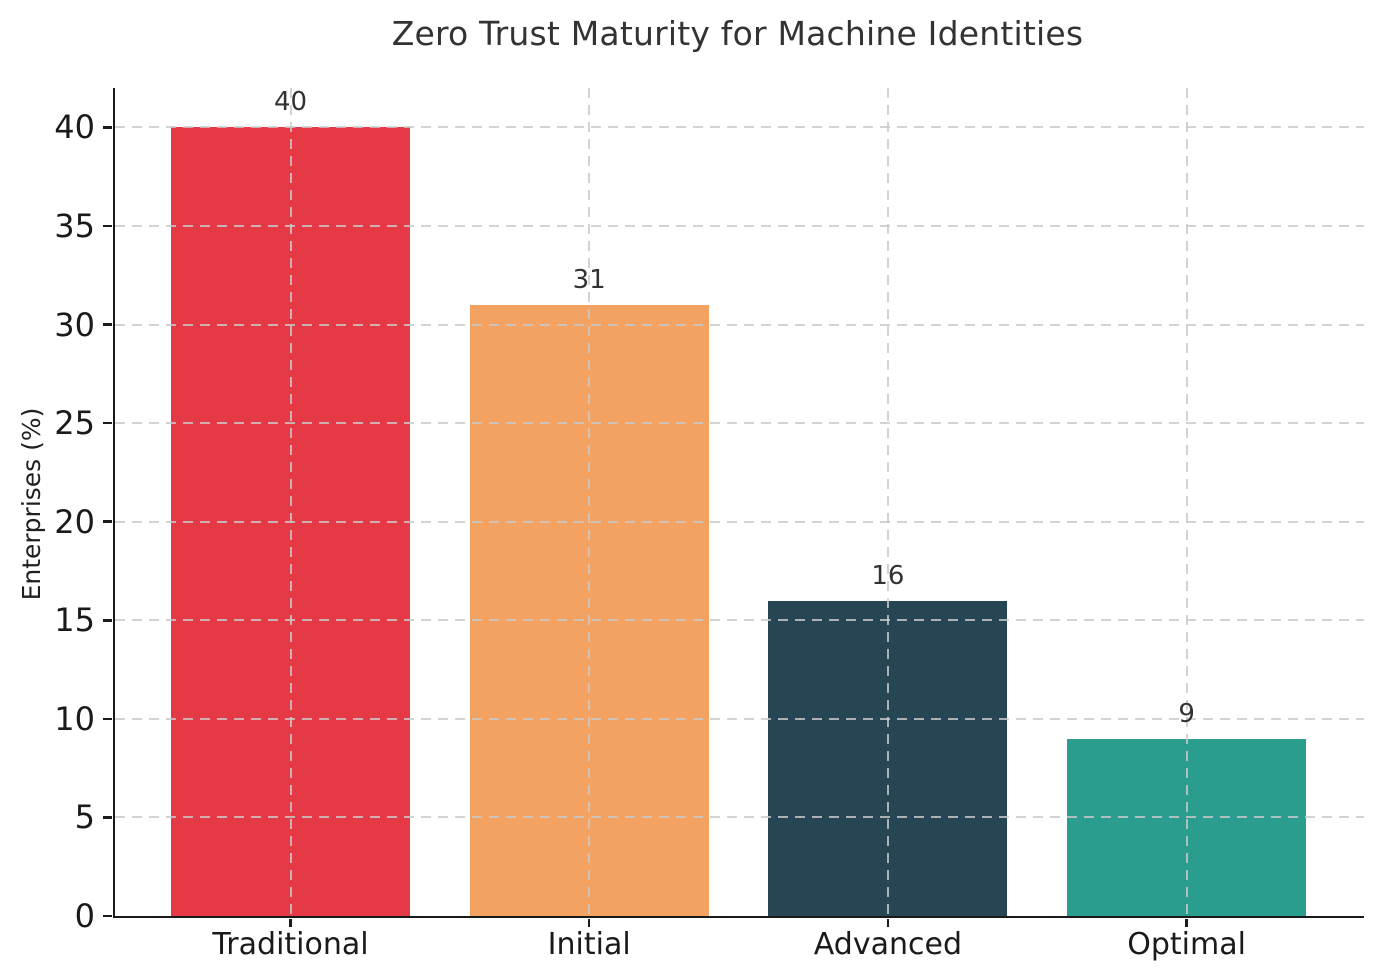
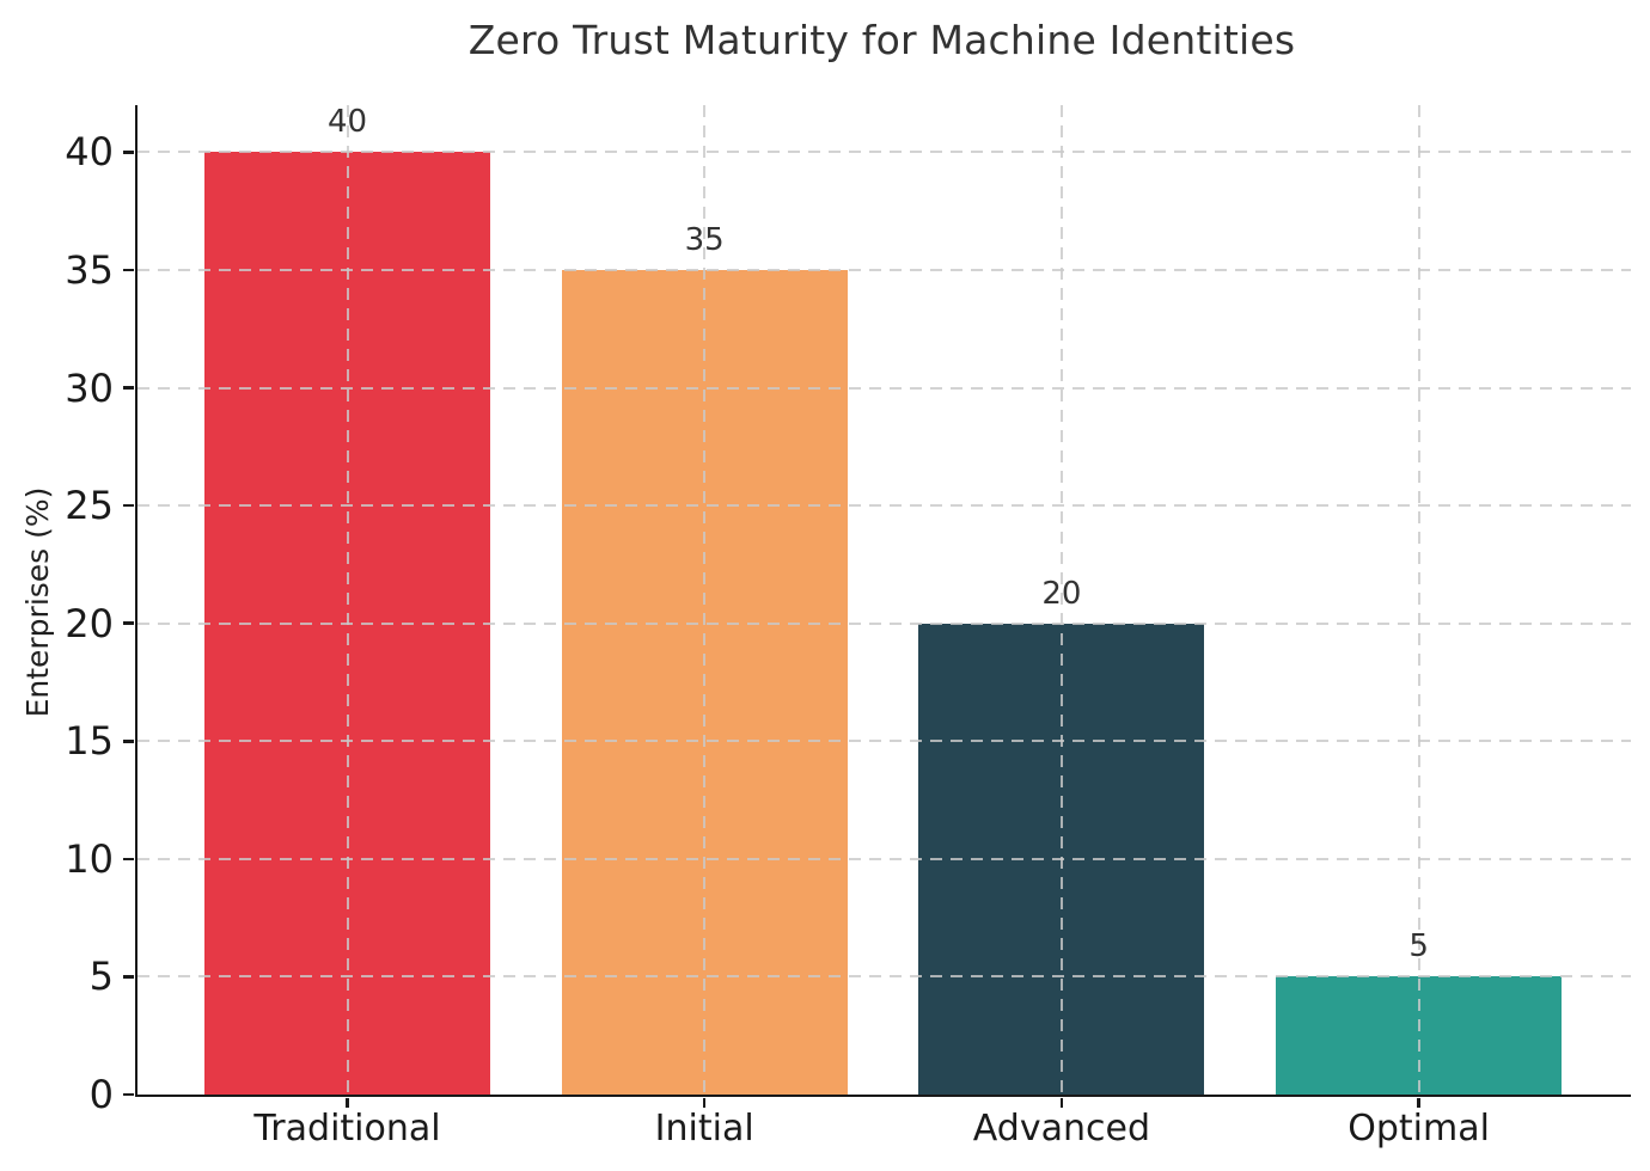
Initial: 31 -> 35
Advanced: 16 -> 20
Optimal: 9 -> 5
